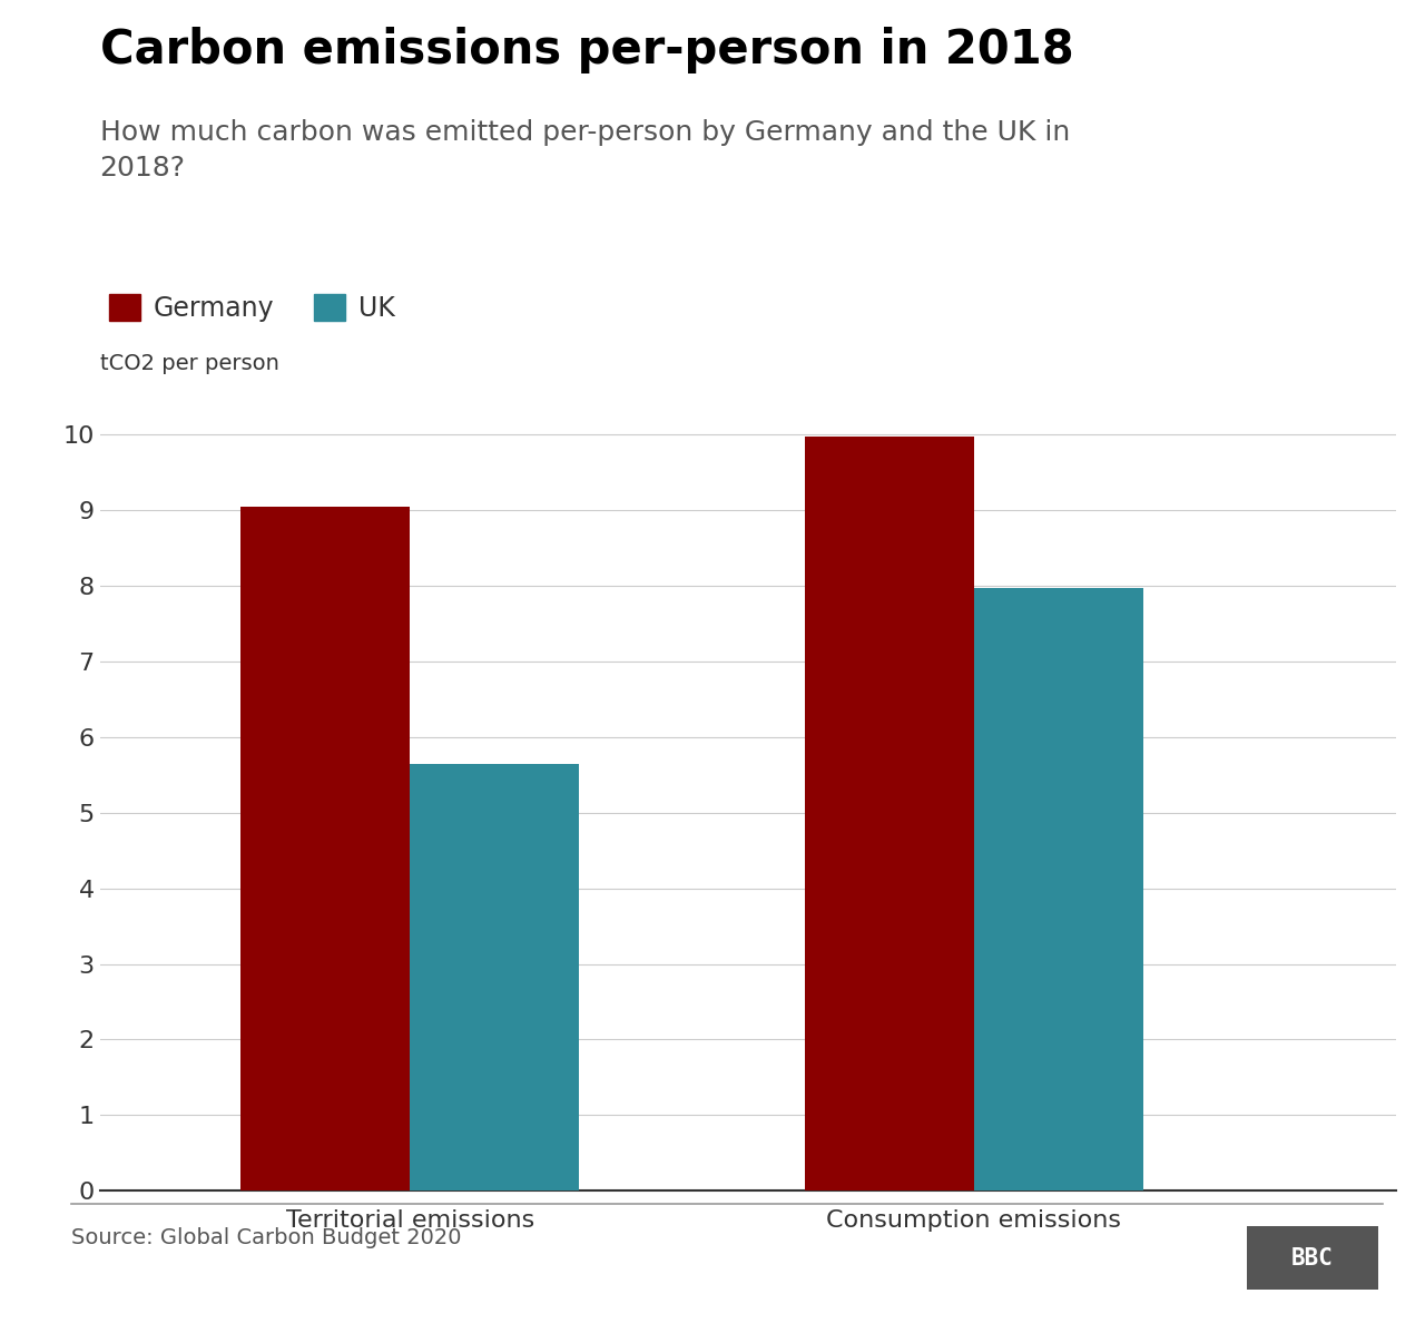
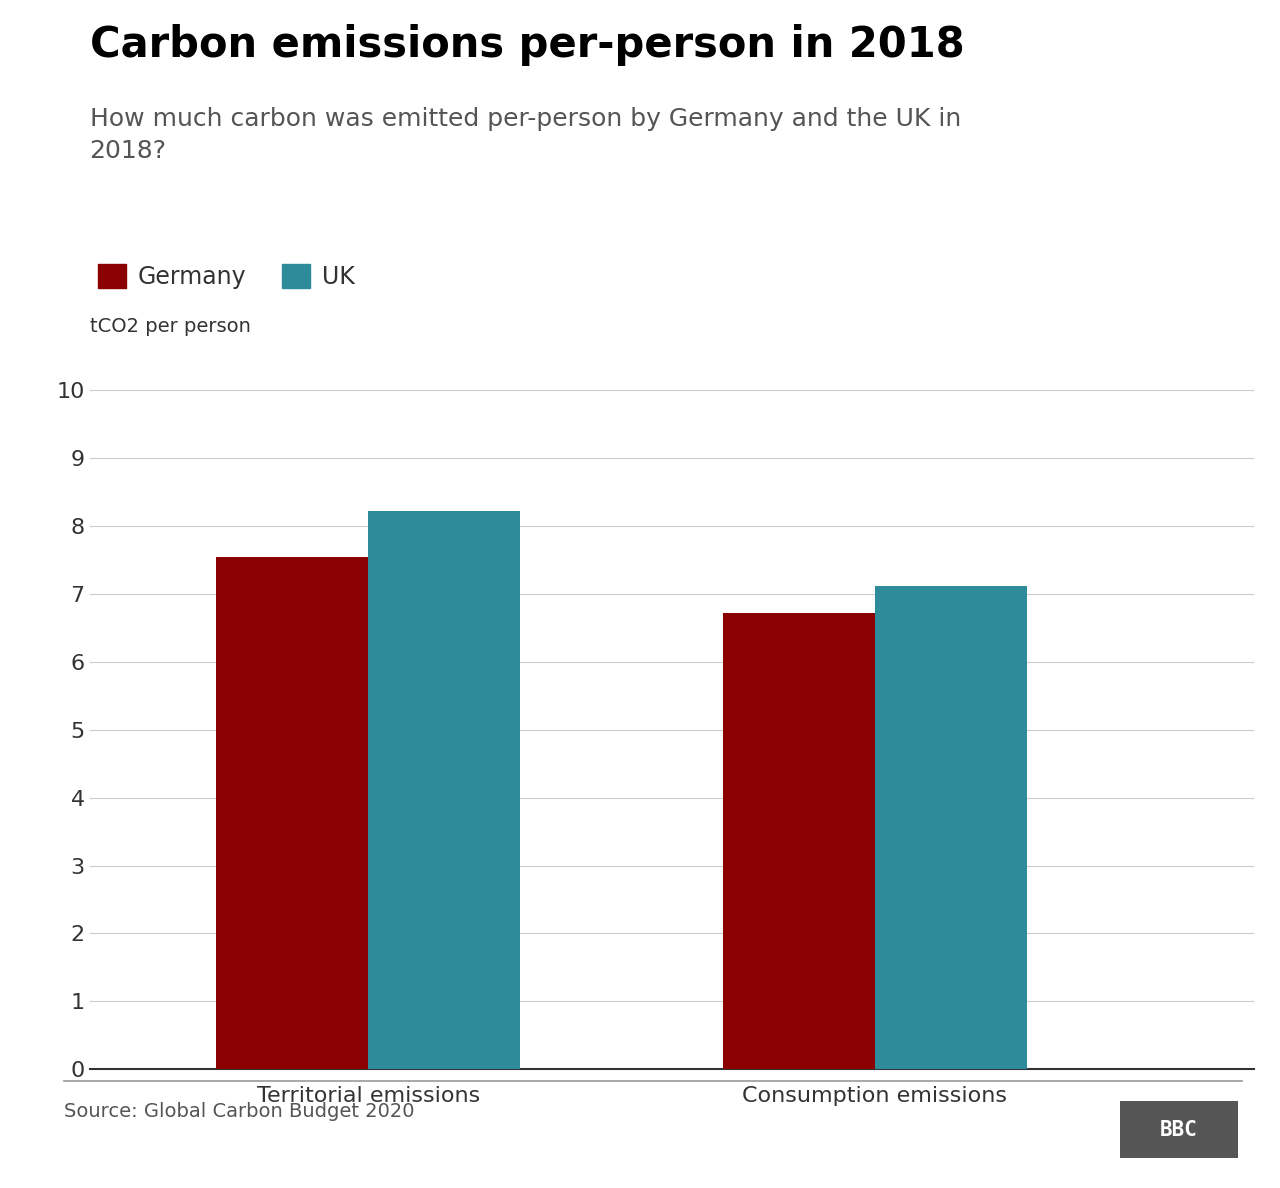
Germany/Territorial emissions: 9.05 -> 7.54
UK/Territorial emissions: 5.65 -> 8.22
Germany/Consumption emissions: 9.97 -> 6.72
UK/Consumption emissions: 7.97 -> 7.12
